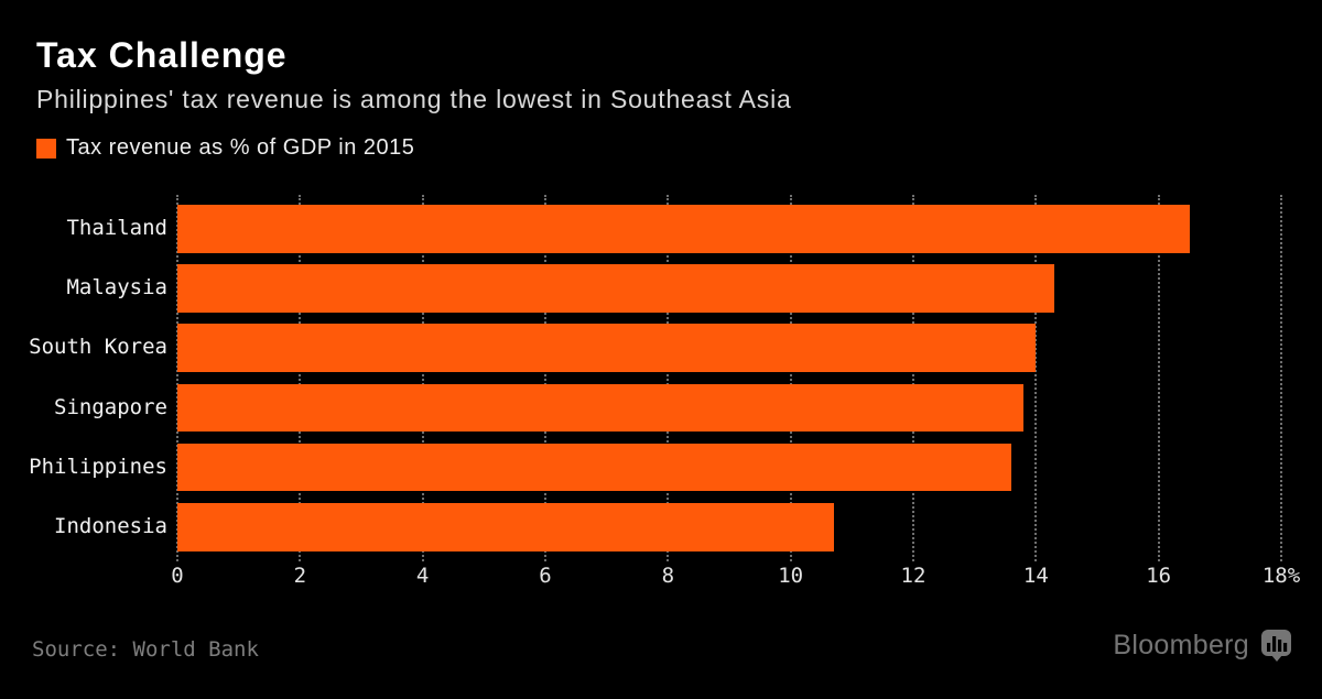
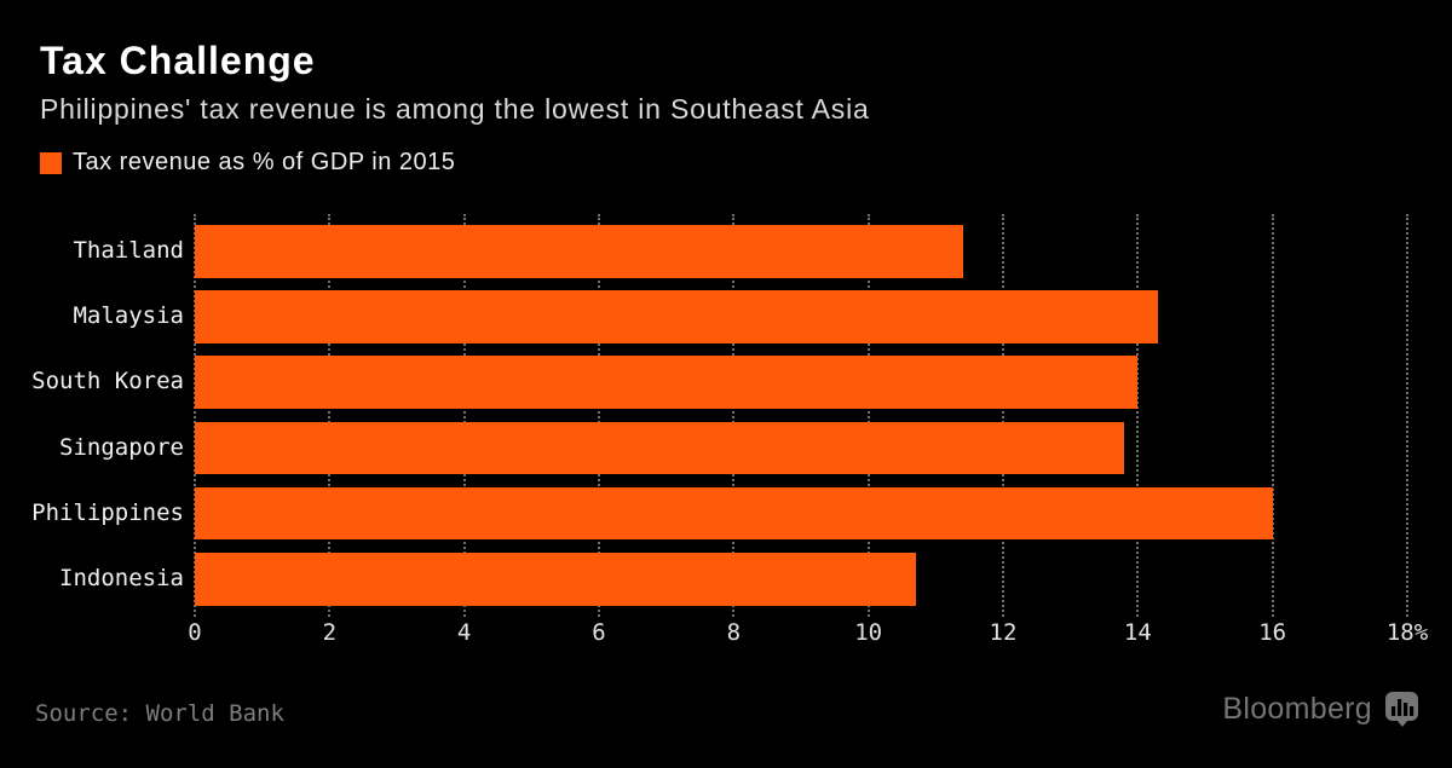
Thailand: 16.5% -> 11.4%
Philippines: 13.6% -> 16.0%
